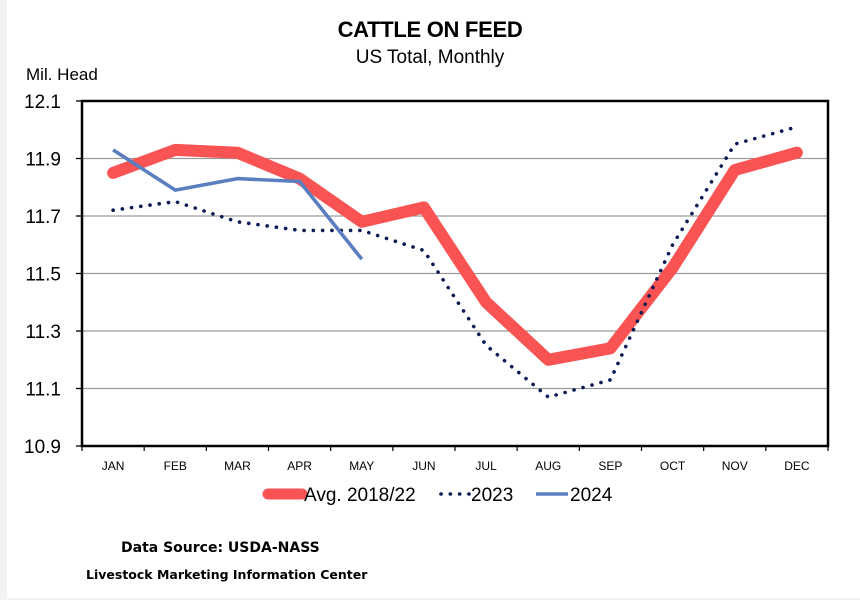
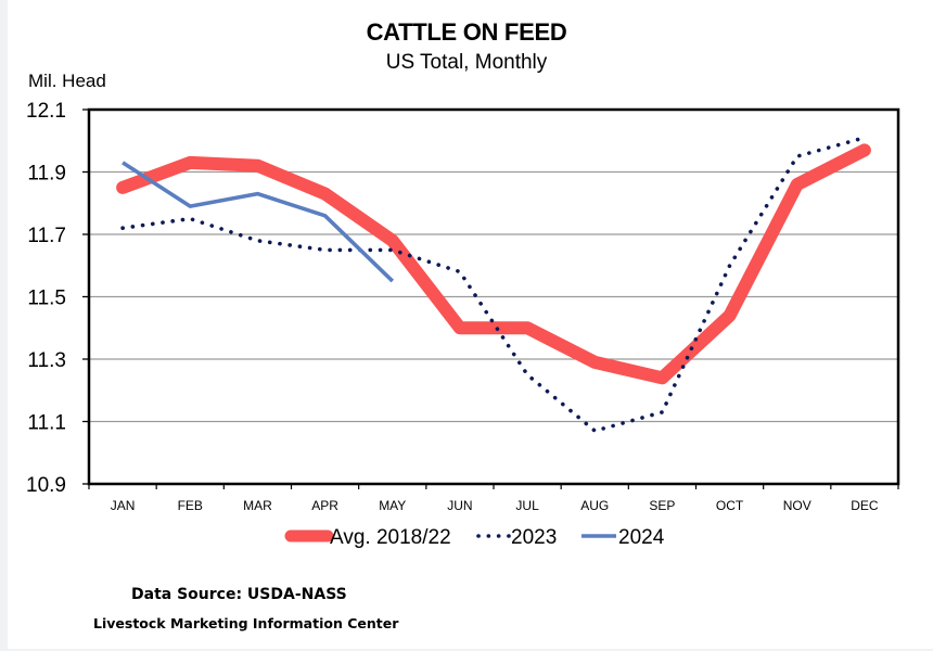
2024/APR: 11.82 -> 11.76
Avg. 2018/22/JUN: 11.73 -> 11.40
Avg. 2018/22/AUG: 11.20 -> 11.29
Avg. 2018/22/OCT: 11.52 -> 11.44
Avg. 2018/22/DEC: 11.92 -> 11.97
